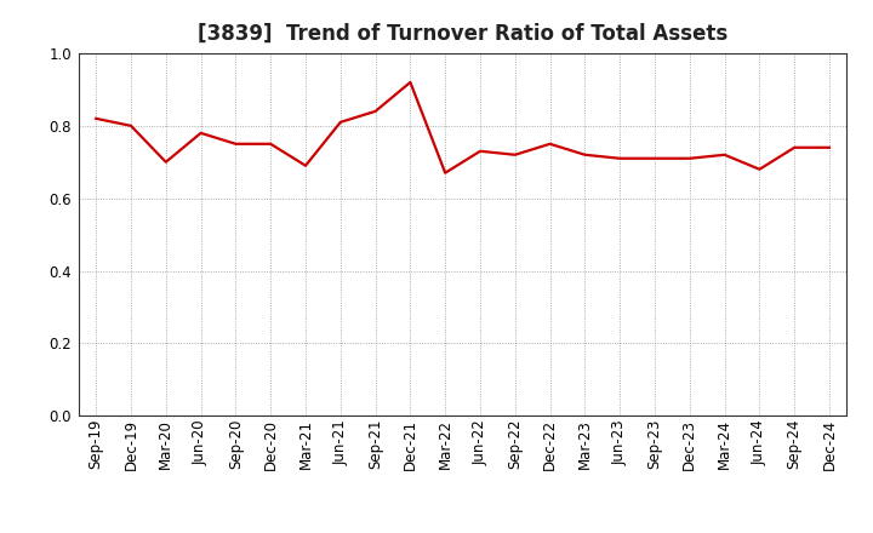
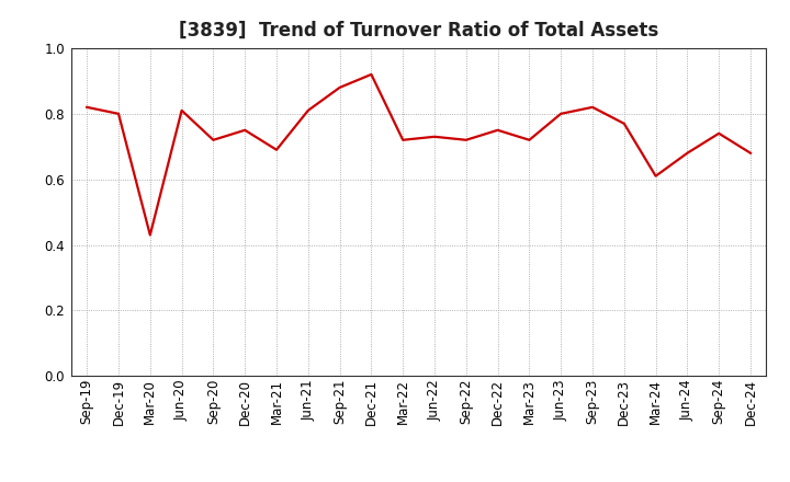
Mar-20: 0.70 -> 0.43
Jun-20: 0.78 -> 0.81
Sep-20: 0.75 -> 0.72
Sep-21: 0.84 -> 0.88
Mar-22: 0.67 -> 0.72
Jun-23: 0.71 -> 0.80
Sep-23: 0.71 -> 0.82
Dec-23: 0.71 -> 0.77
Mar-24: 0.72 -> 0.61
Dec-24: 0.74 -> 0.68
